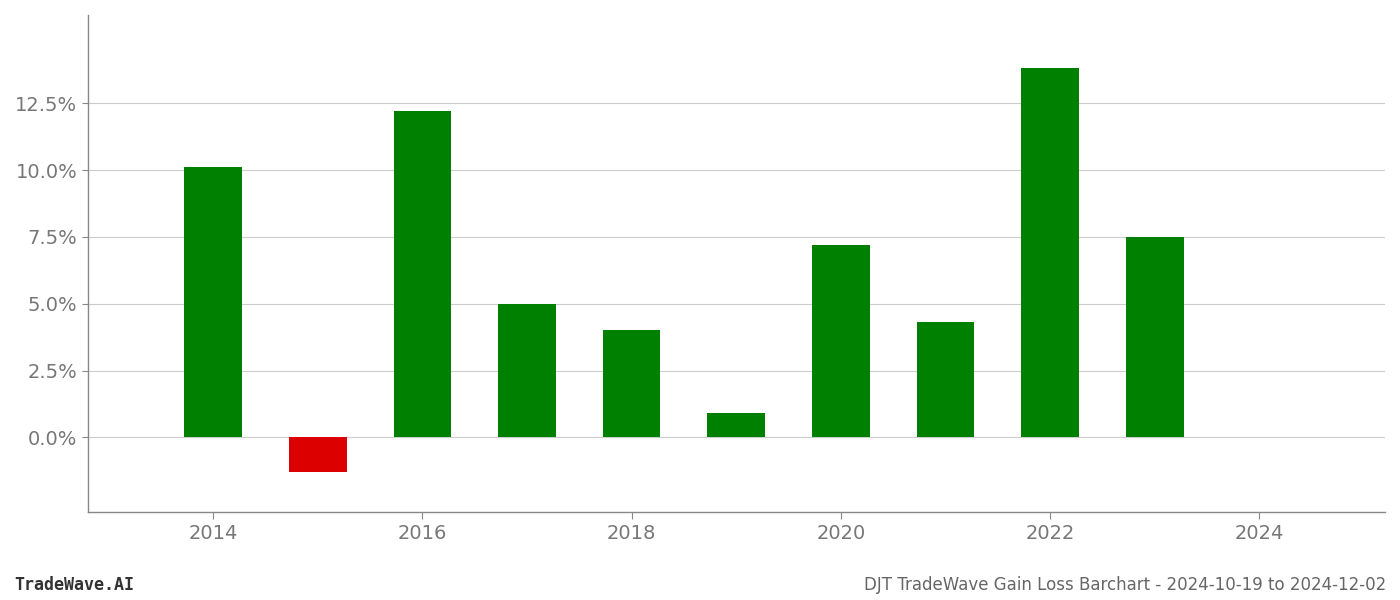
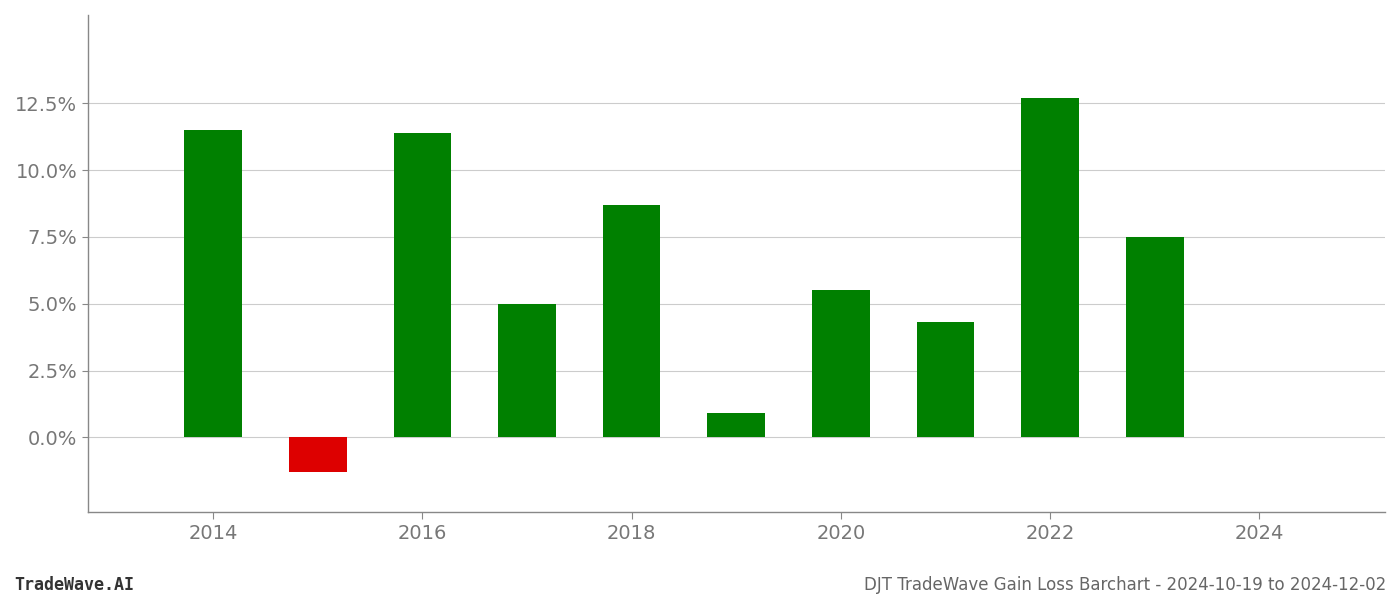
2014: 10.1% -> 11.5%
2016: 12.2% -> 11.4%
2018: 4.0% -> 8.7%
2020: 7.2% -> 5.5%
2022: 13.8% -> 12.7%
